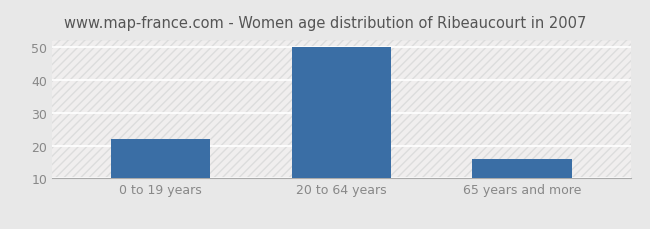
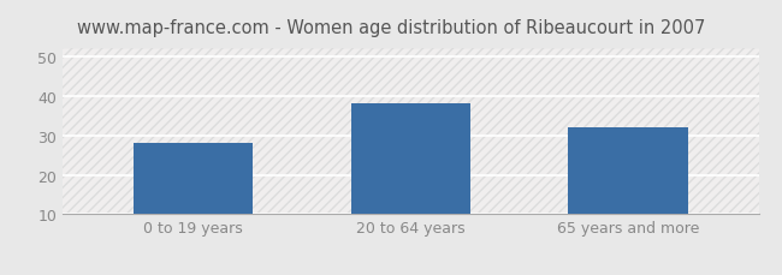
0 to 19 years: 22 -> 28
20 to 64 years: 50 -> 38
65 years and more: 16 -> 32
